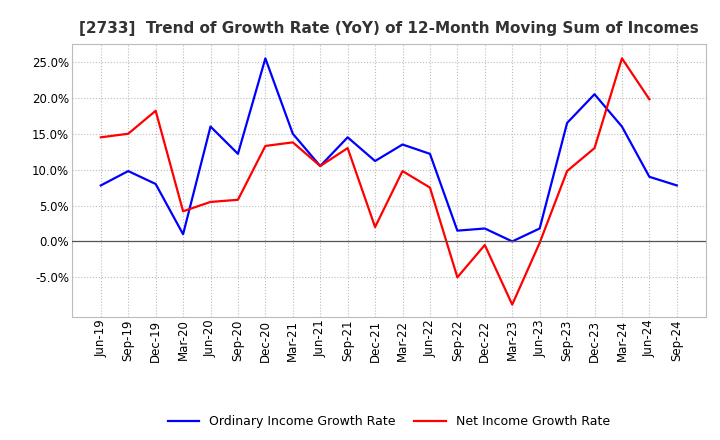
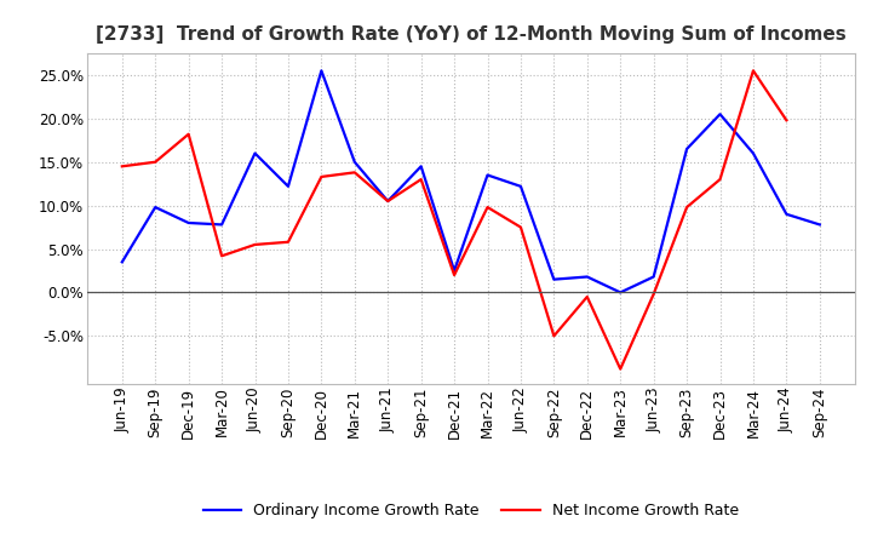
Ordinary Income Growth Rate/Jun-19: 7.8% -> 3.5%
Ordinary Income Growth Rate/Mar-20: 1.0% -> 7.8%
Ordinary Income Growth Rate/Dec-21: 11.2% -> 2.5%
